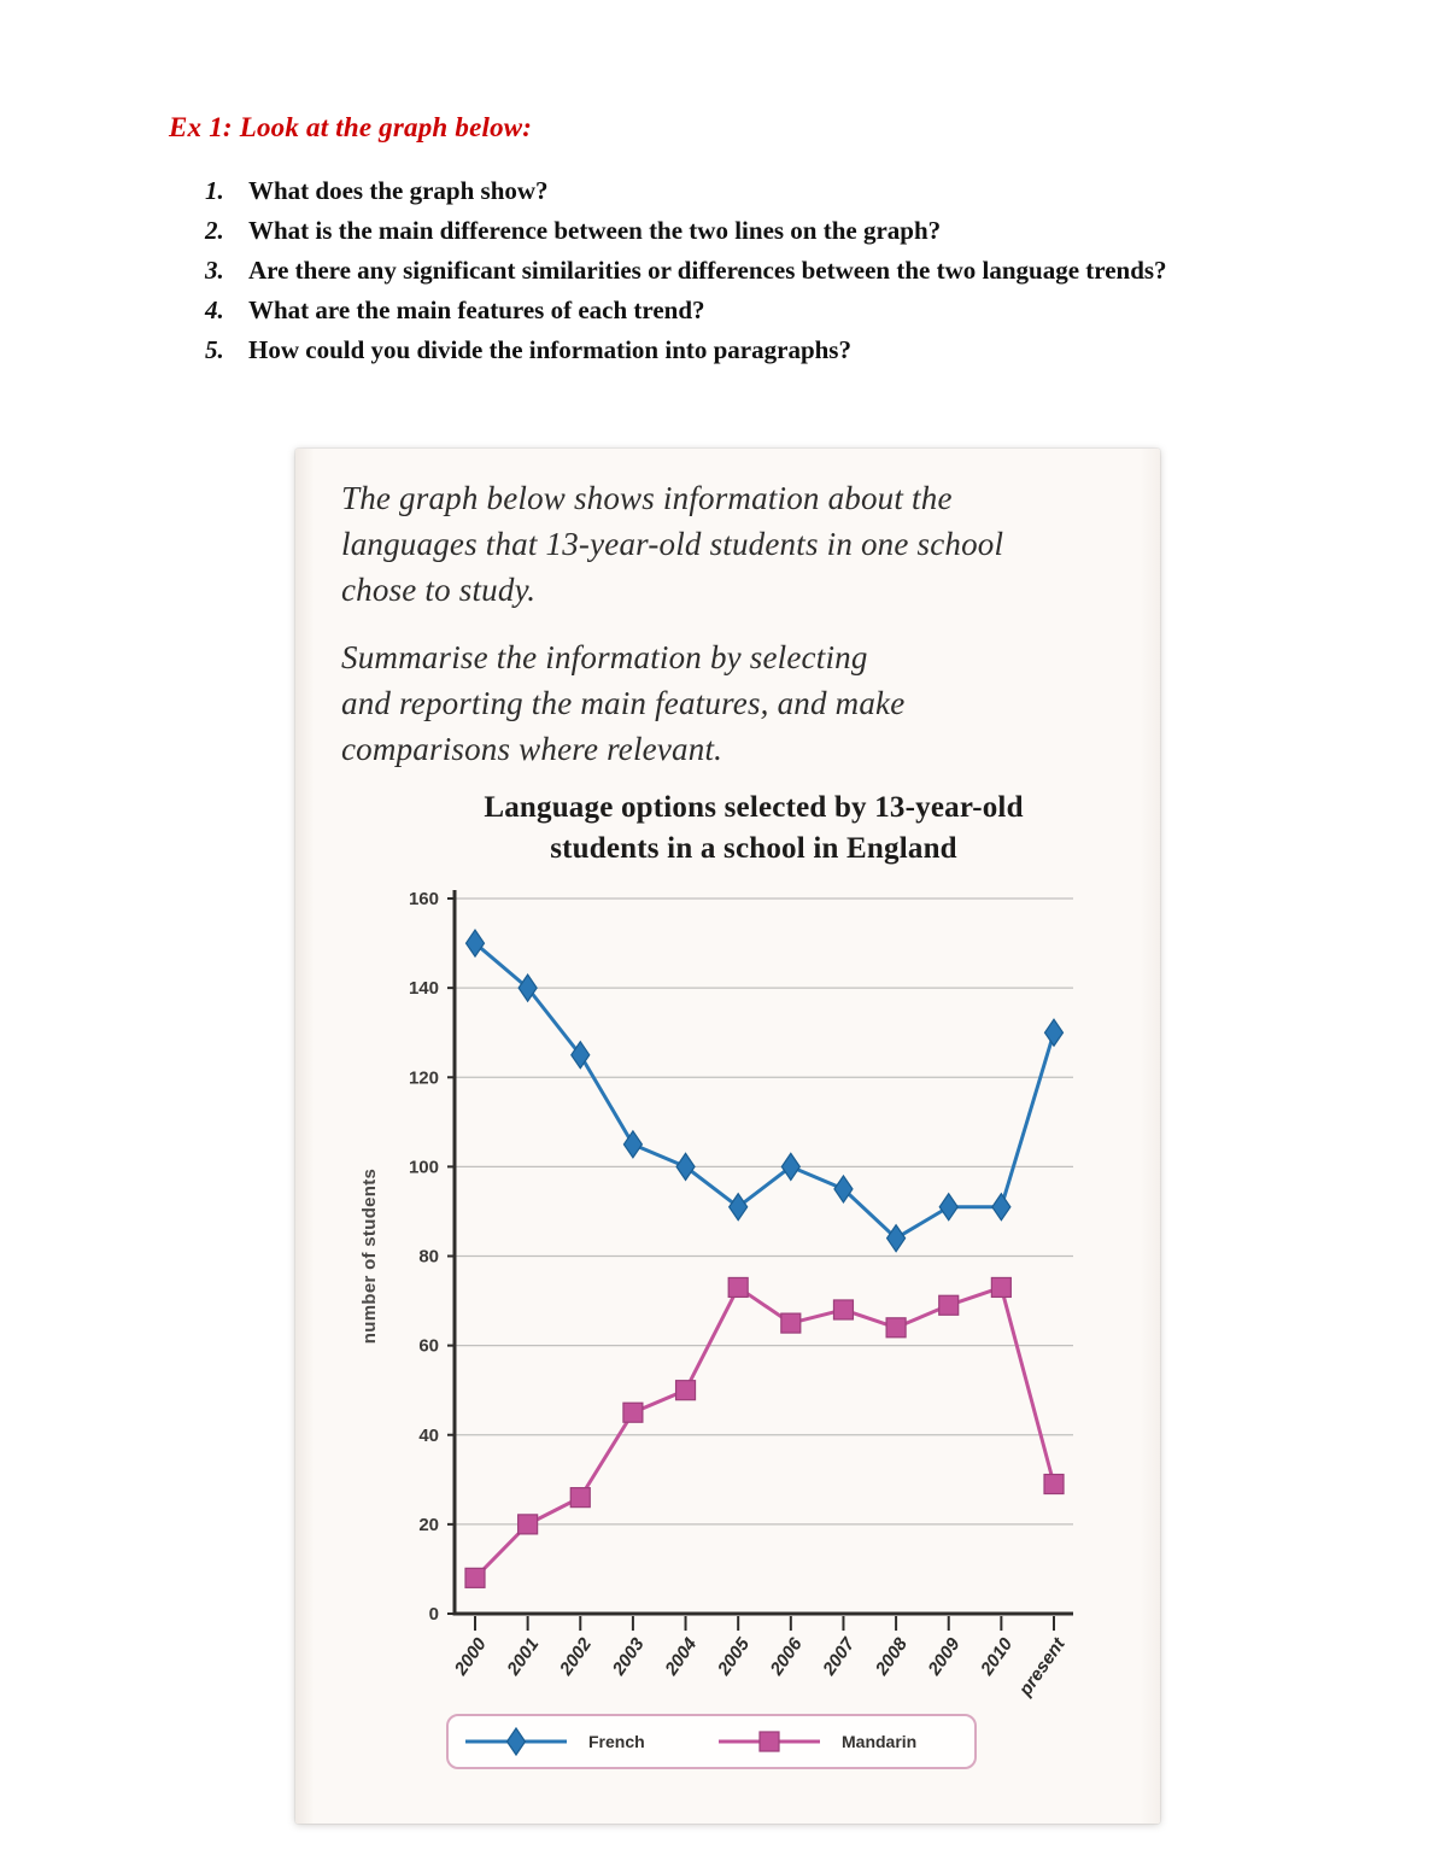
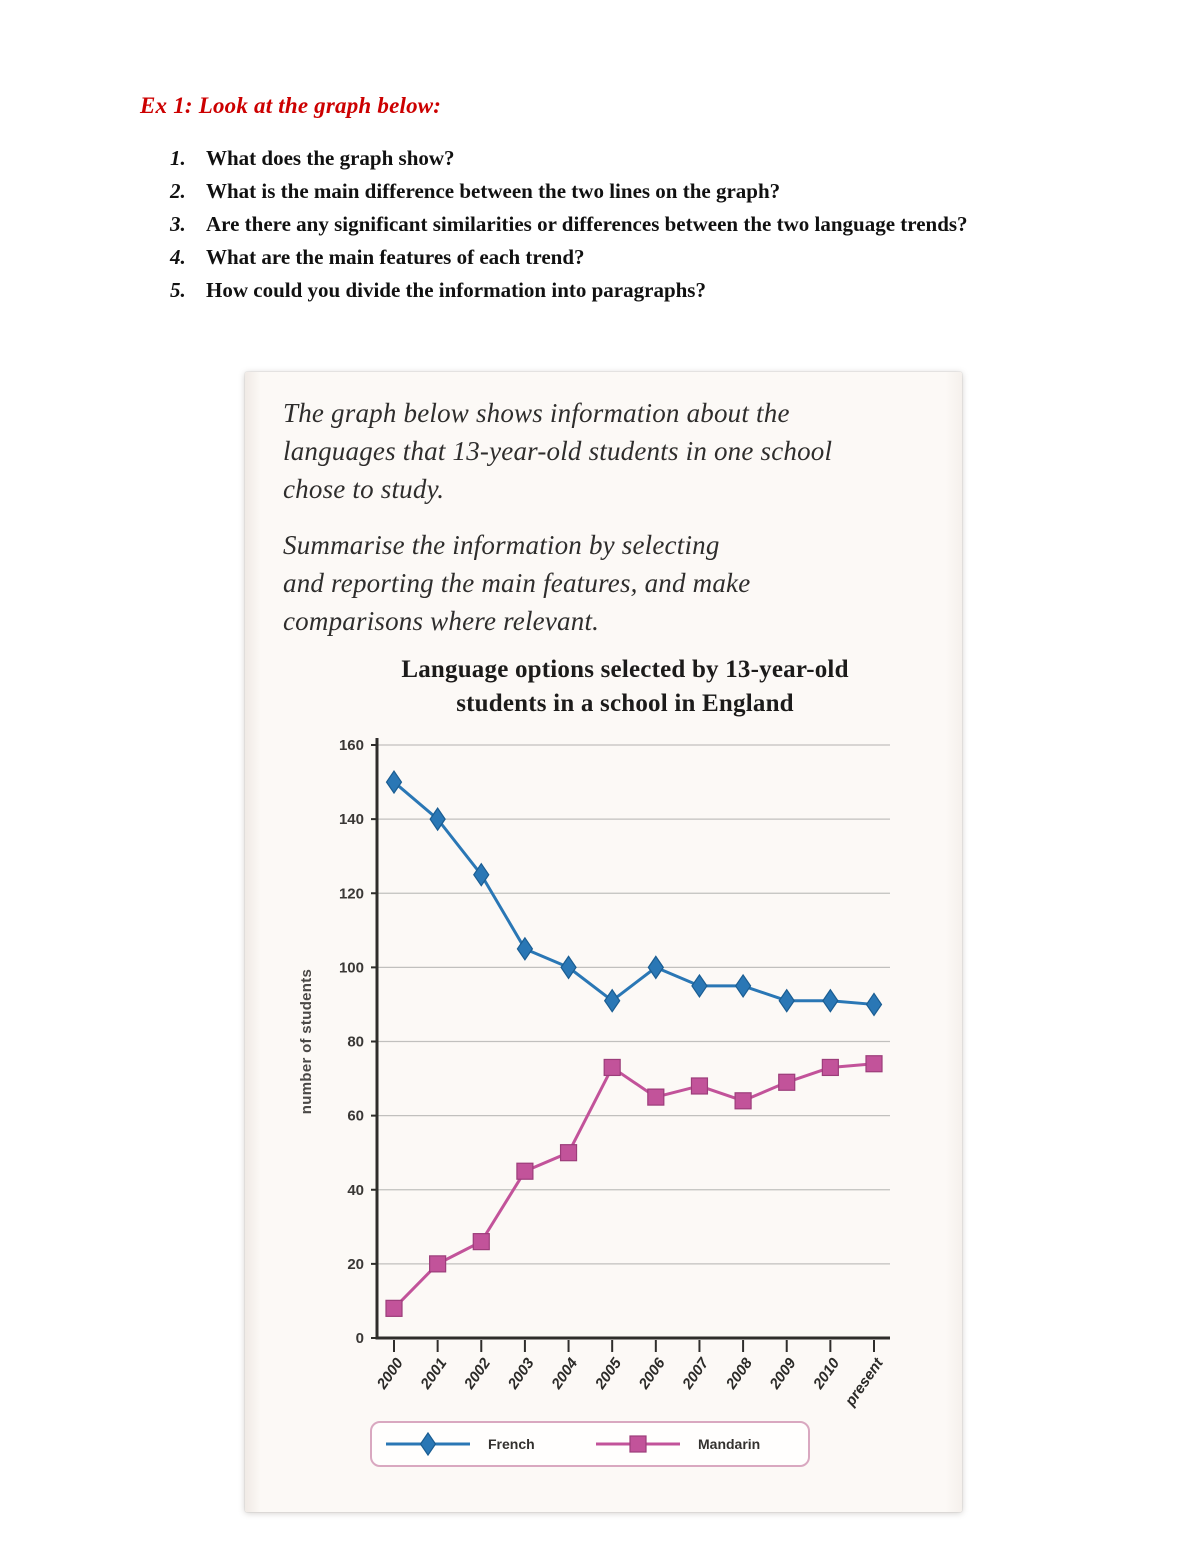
French/2008: 84 -> 95
French/present: 130 -> 90
Mandarin/present: 29 -> 74
